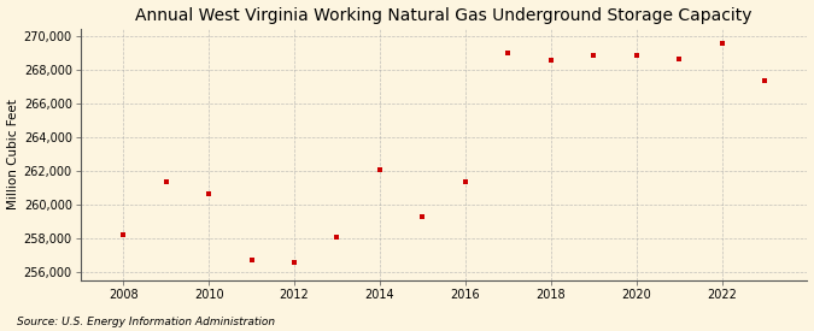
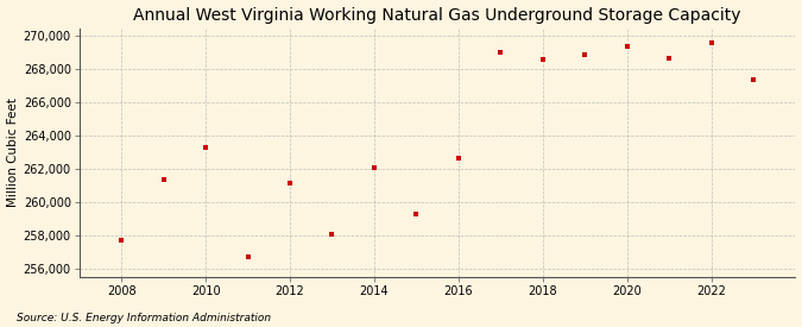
2008: 258,200 -> 257,700
2010: 260,700 -> 263,300
2012: 256,600 -> 261,200
2016: 261,400 -> 262,700
2020: 268,900 -> 269,400
